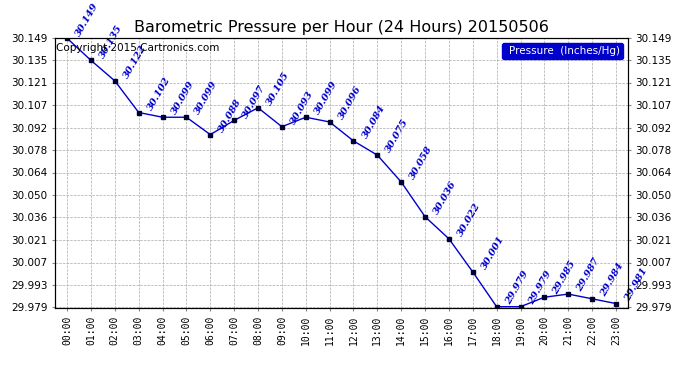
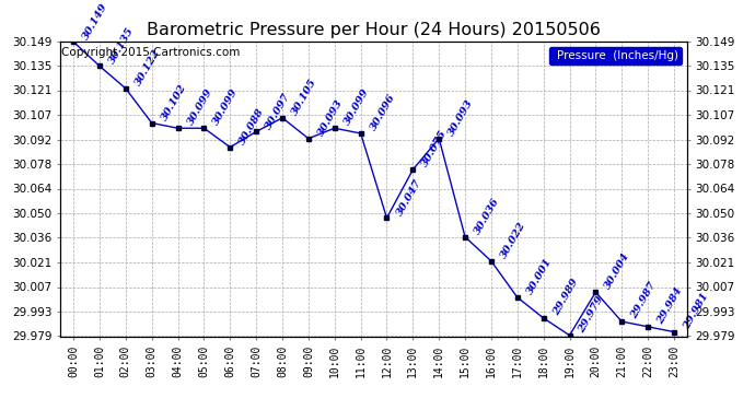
12:00: 30.084 -> 30.047
14:00: 30.058 -> 30.093
18:00: 29.979 -> 29.989
20:00: 29.985 -> 30.004
